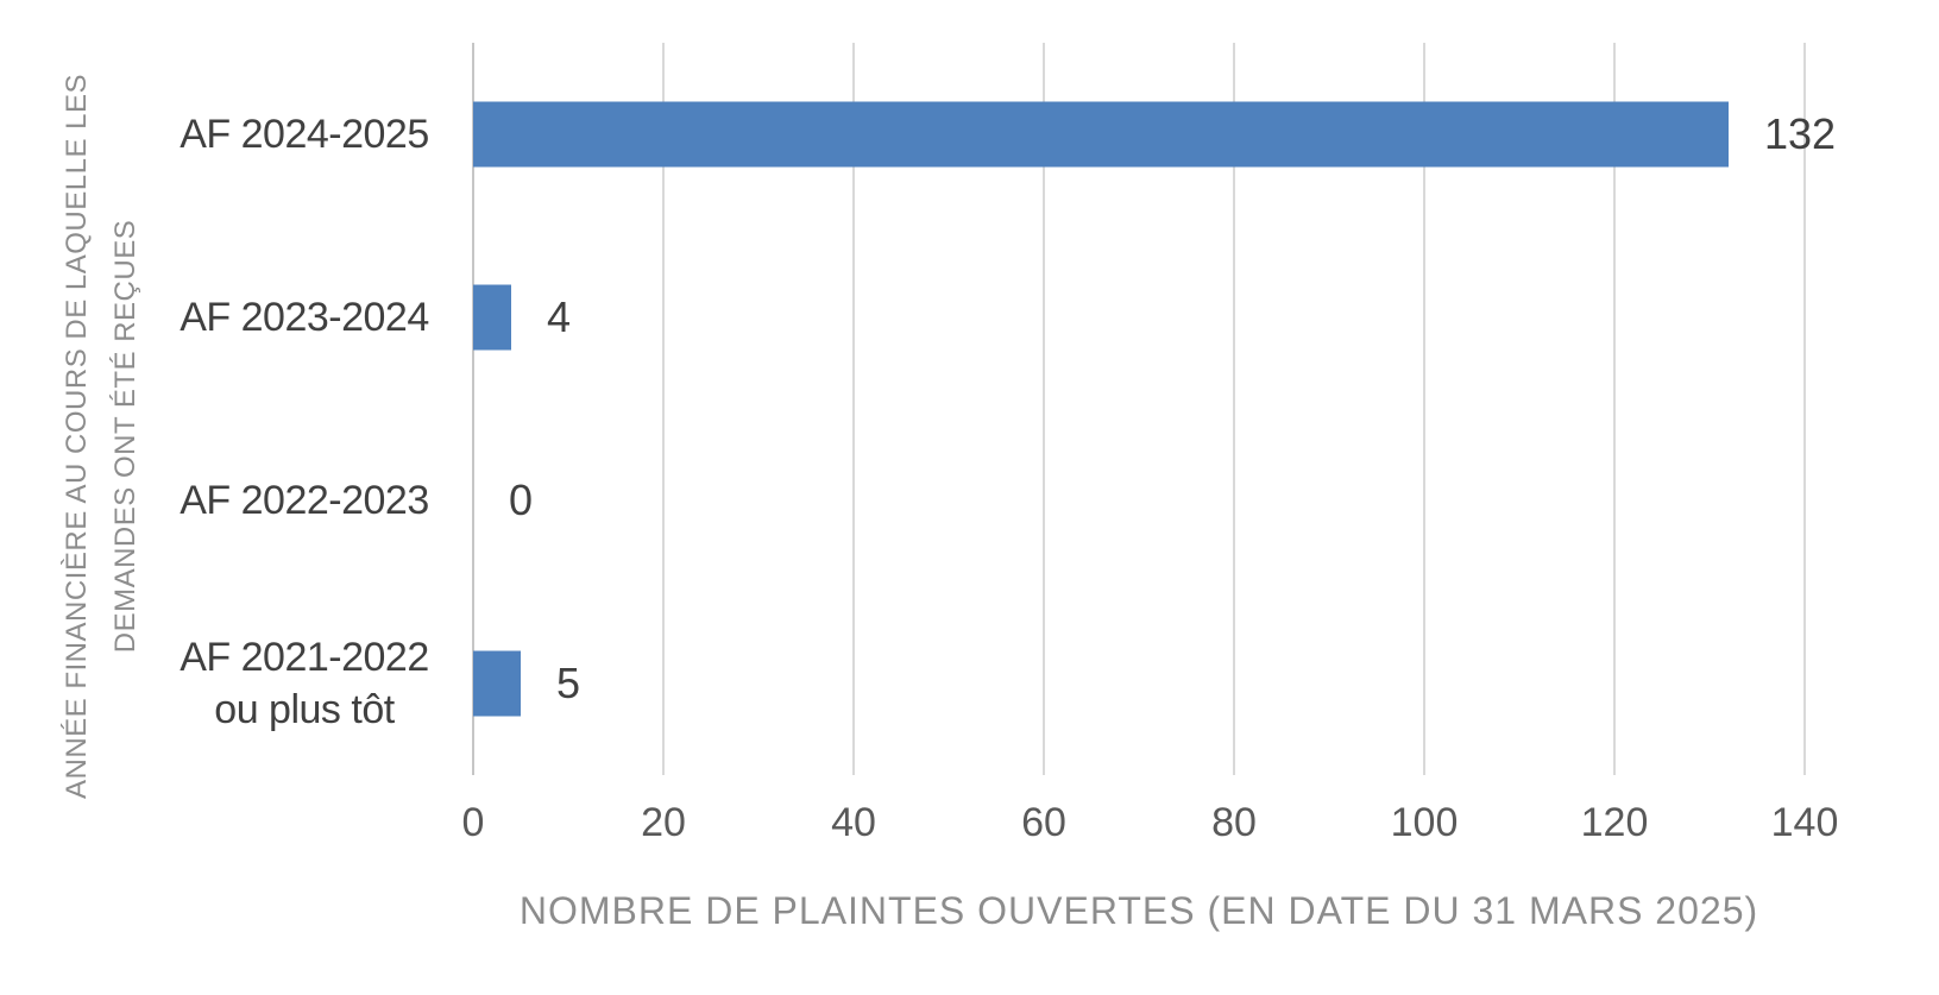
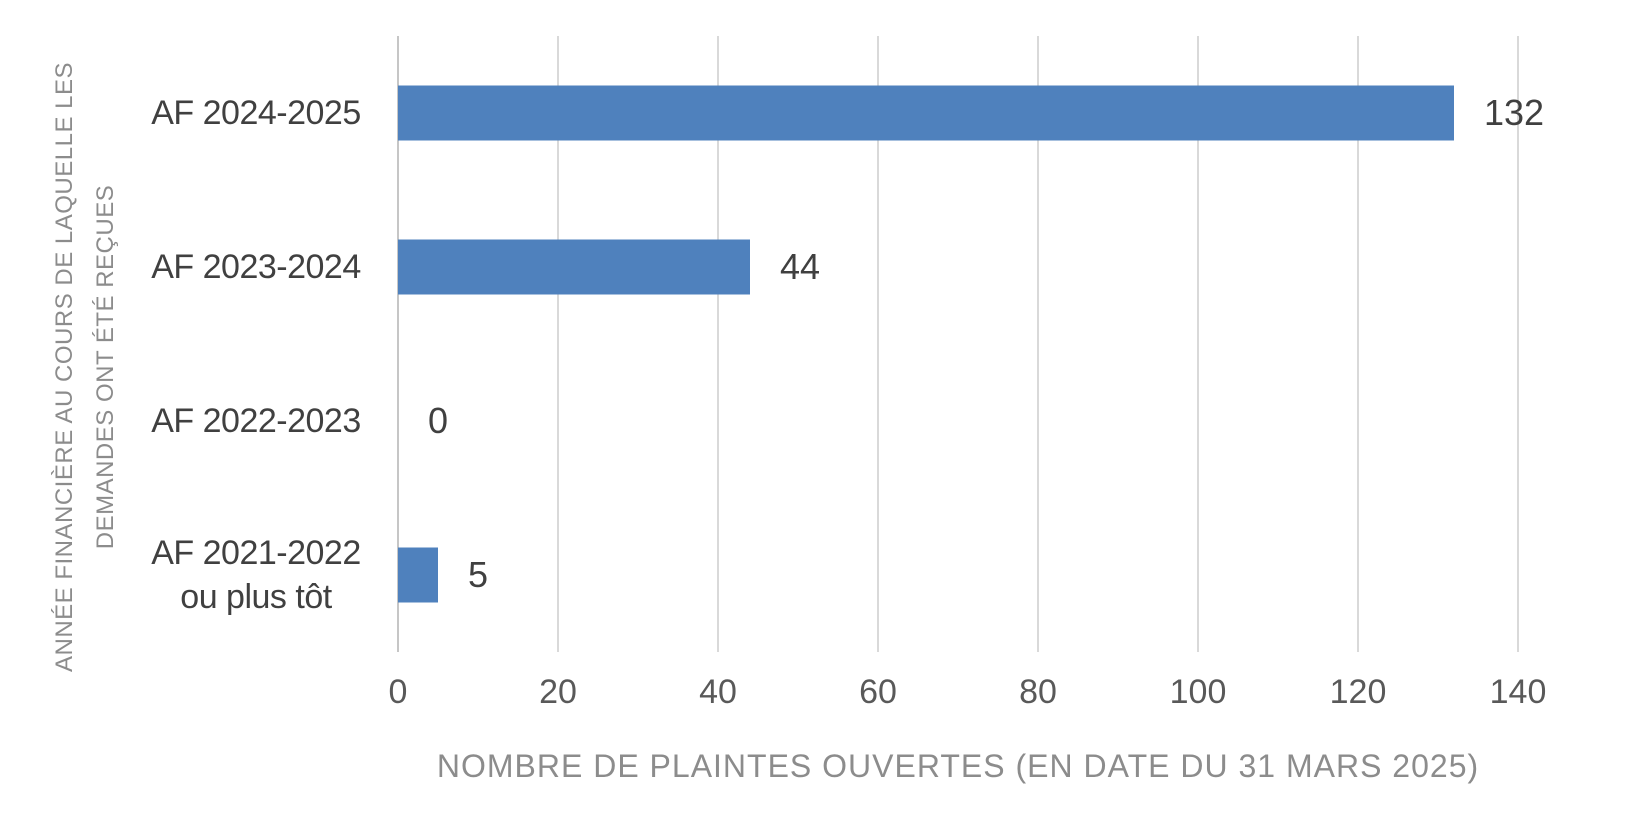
AF 2023-2024: 4 -> 44
